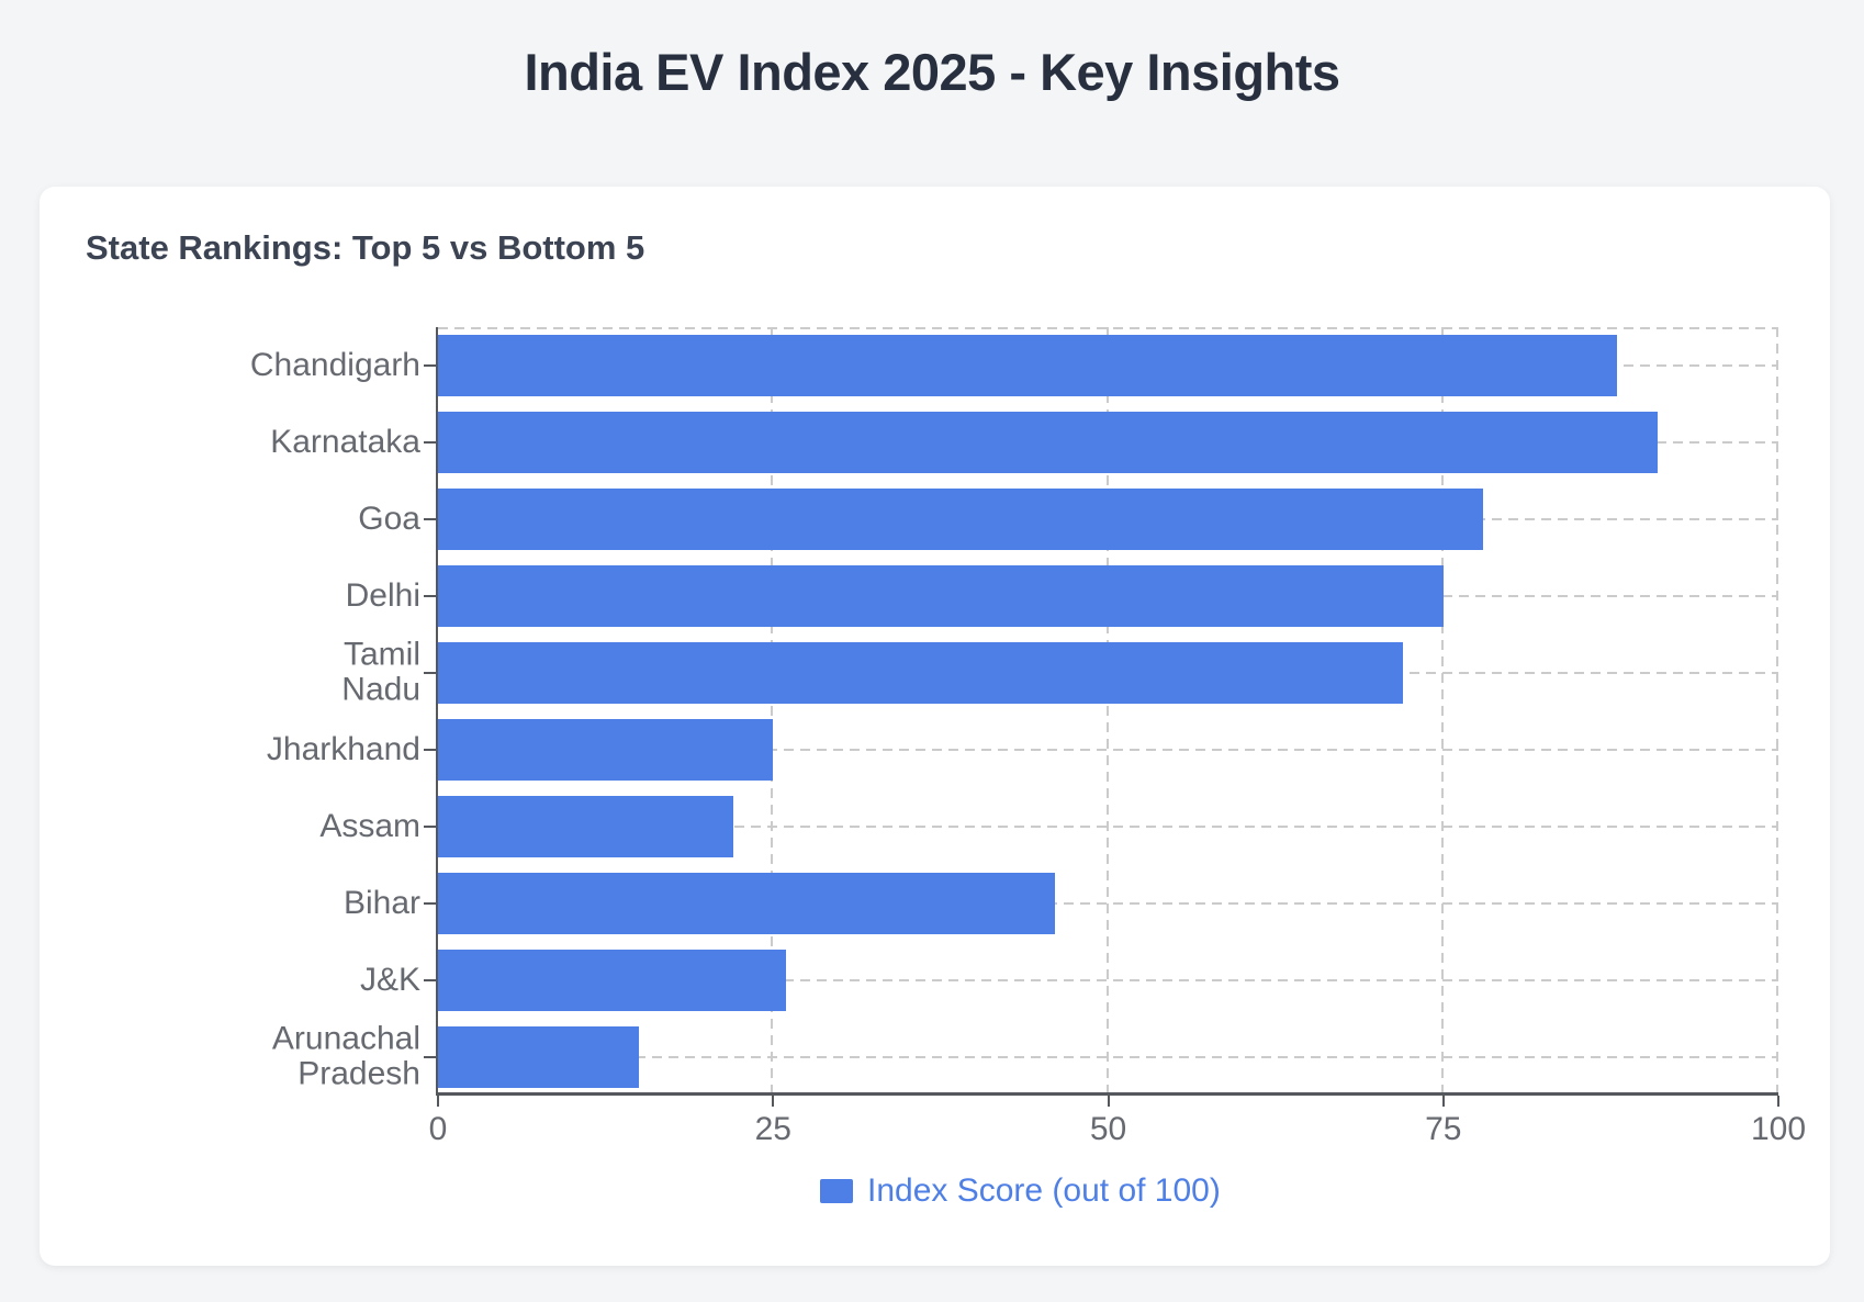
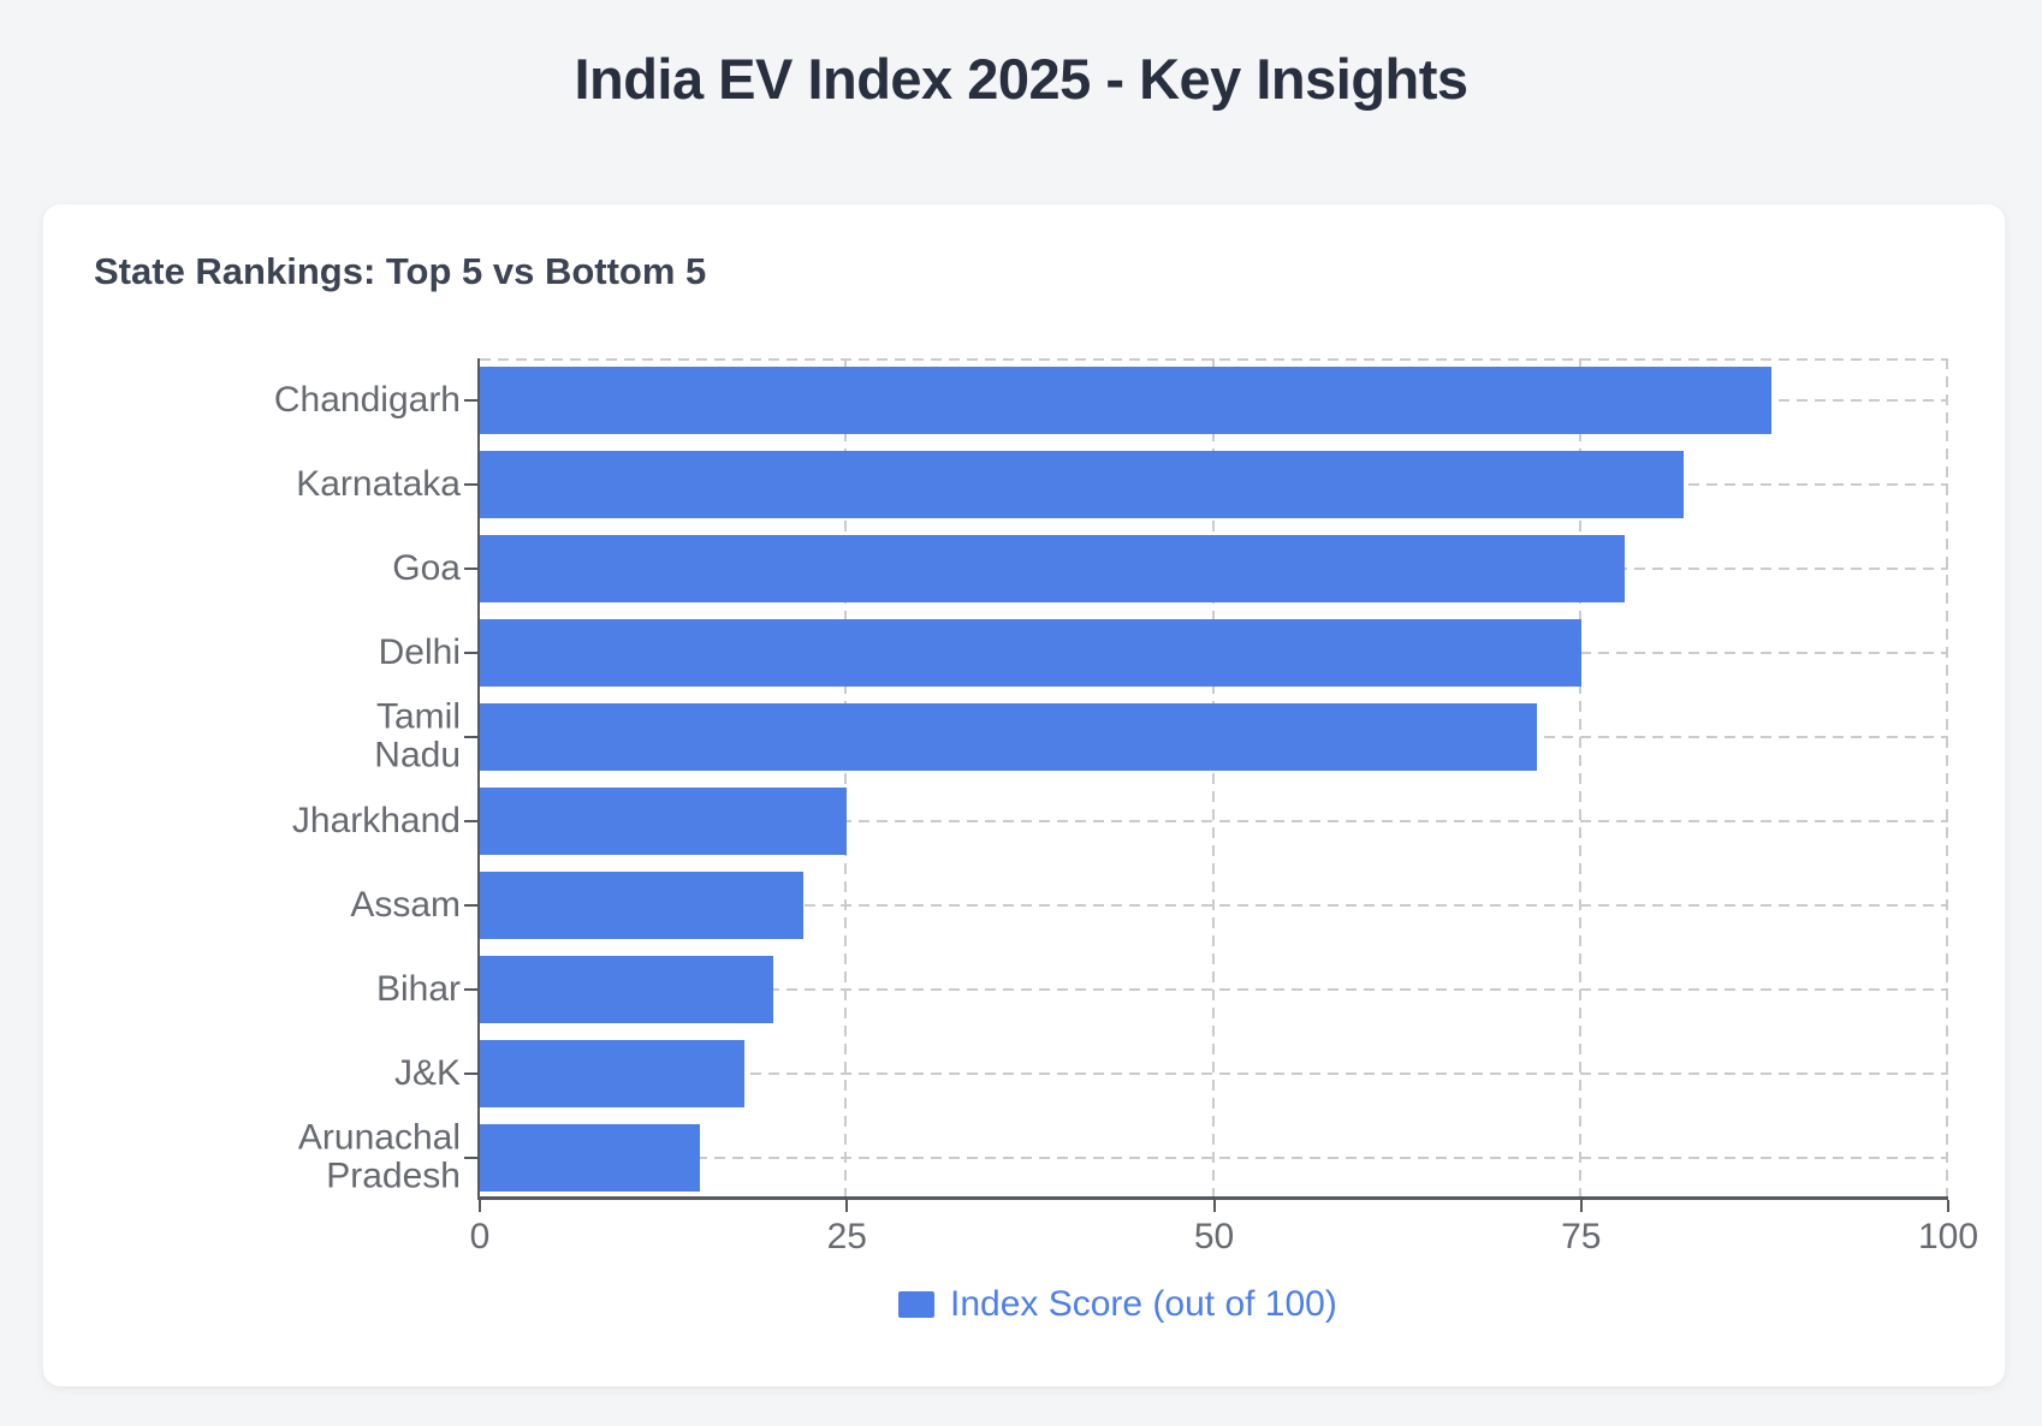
Karnataka: 91 -> 82
Bihar: 46 -> 20
J&K: 26 -> 18
